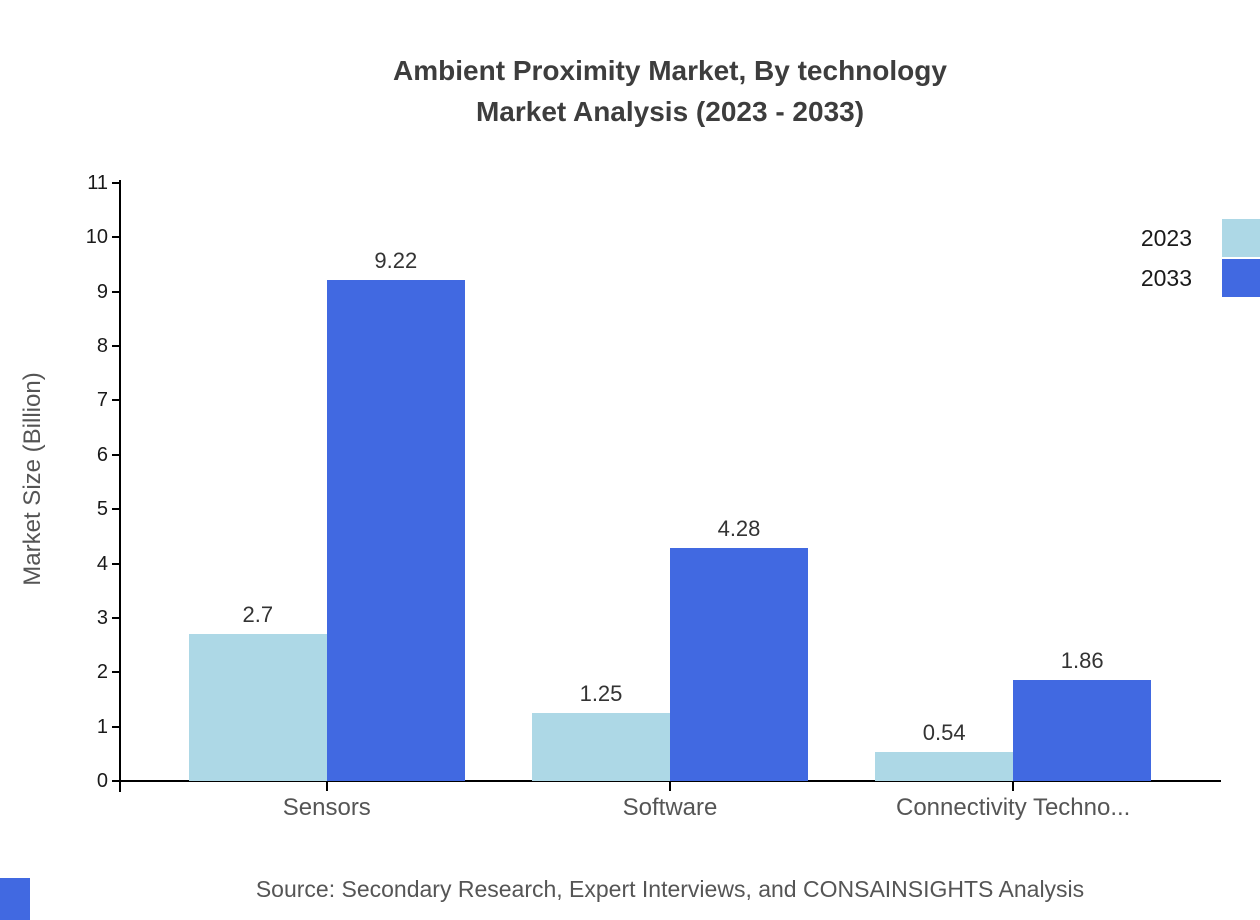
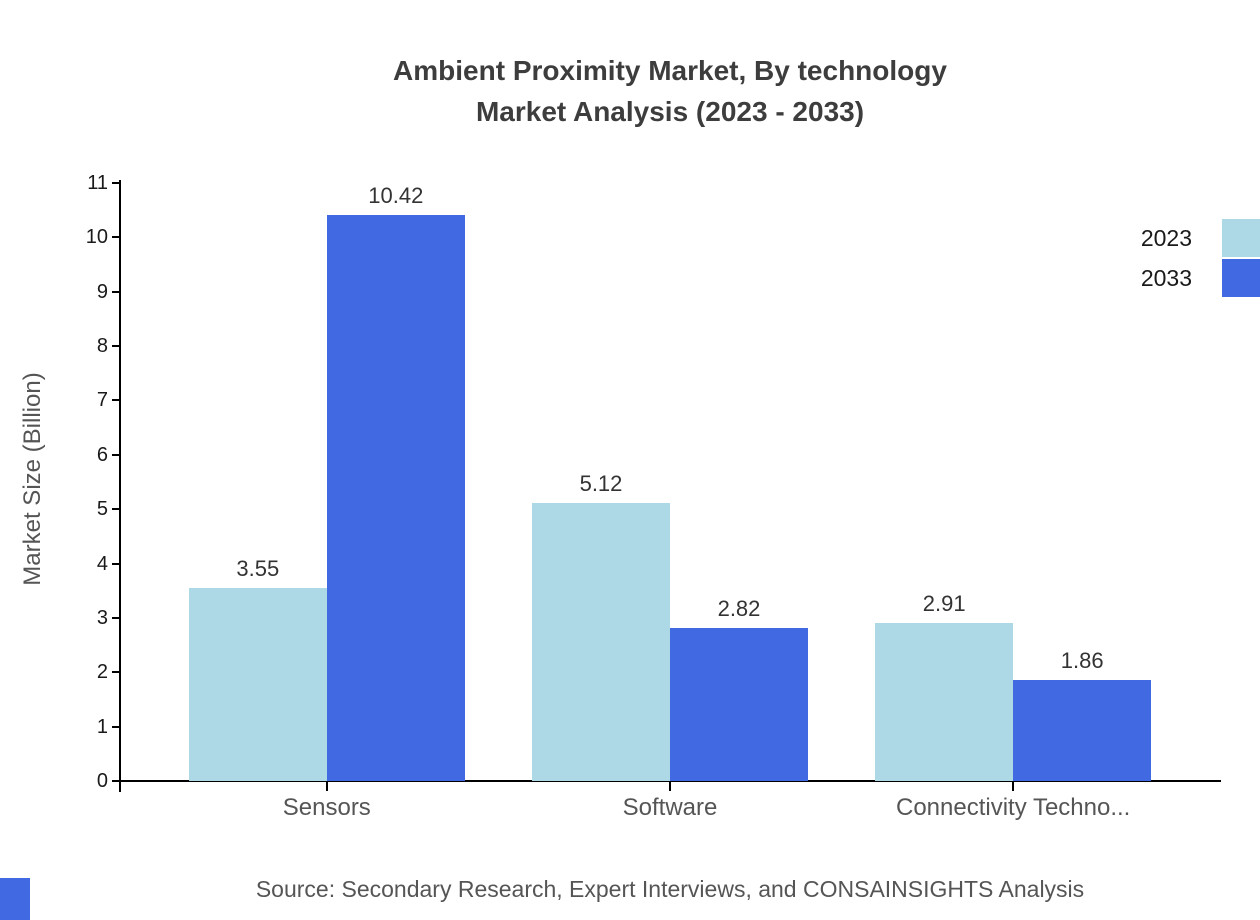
2023/Sensors: 2.7 -> 3.55
2033/Sensors: 9.22 -> 10.42
2023/Software: 1.25 -> 5.12
2033/Software: 4.28 -> 2.82
2023/Connectivity Techno...: 0.54 -> 2.91
